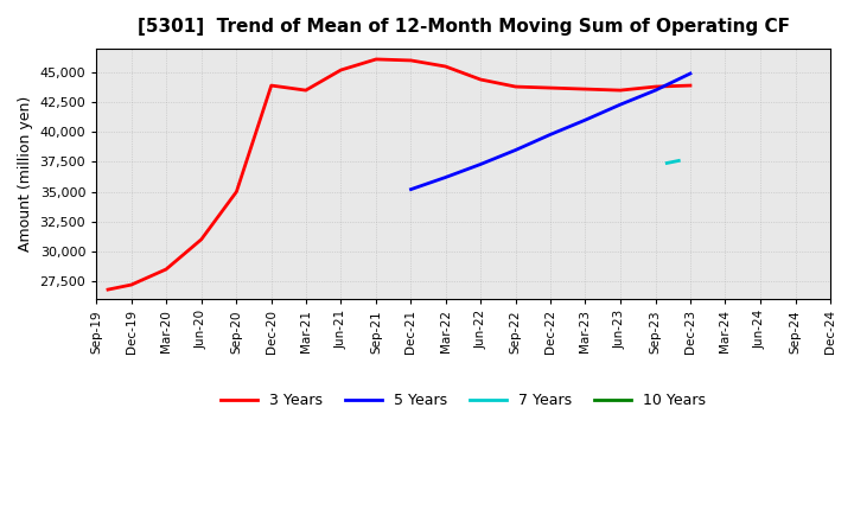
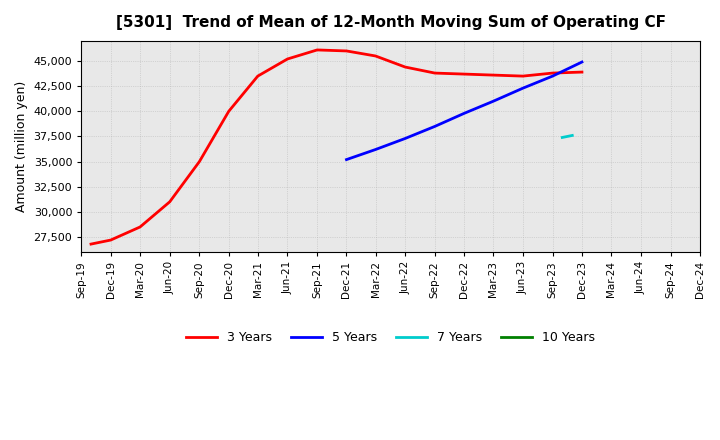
3 Years/Dec-20: 43,900 -> 40,000
